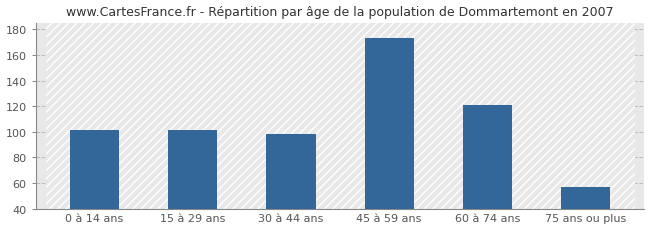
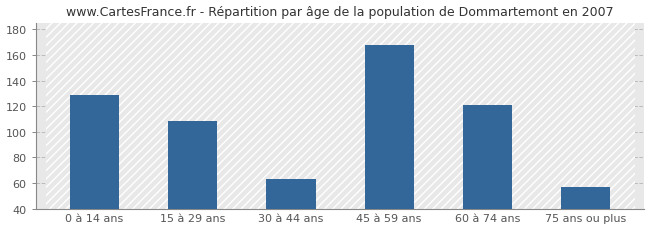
0 à 14 ans: 101 -> 129
15 à 29 ans: 101 -> 108
30 à 44 ans: 98 -> 63
45 à 59 ans: 173 -> 168
